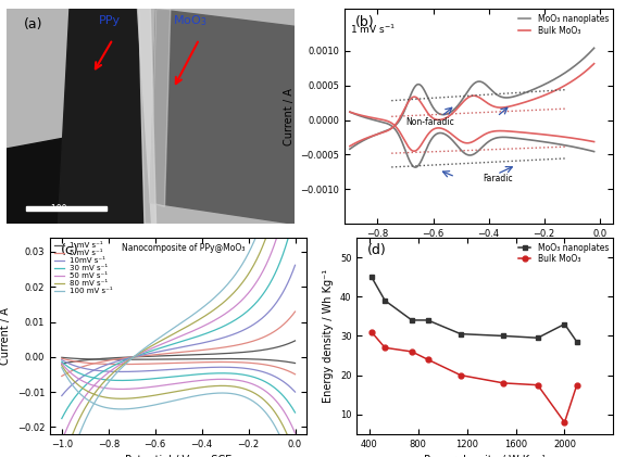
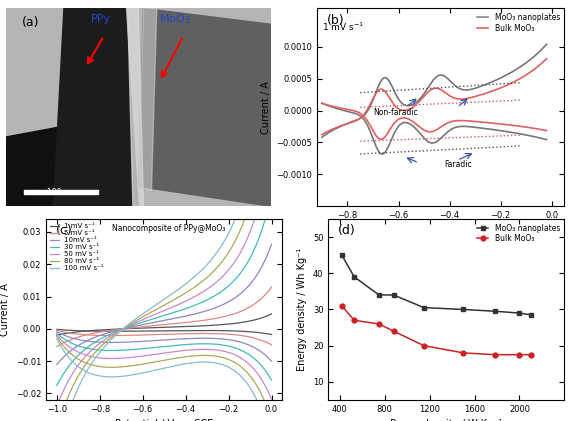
MoO₃ nanoplates/2000: 33.0 -> 29.0
Bulk MoO₃/2000: 8.0 -> 17.5
